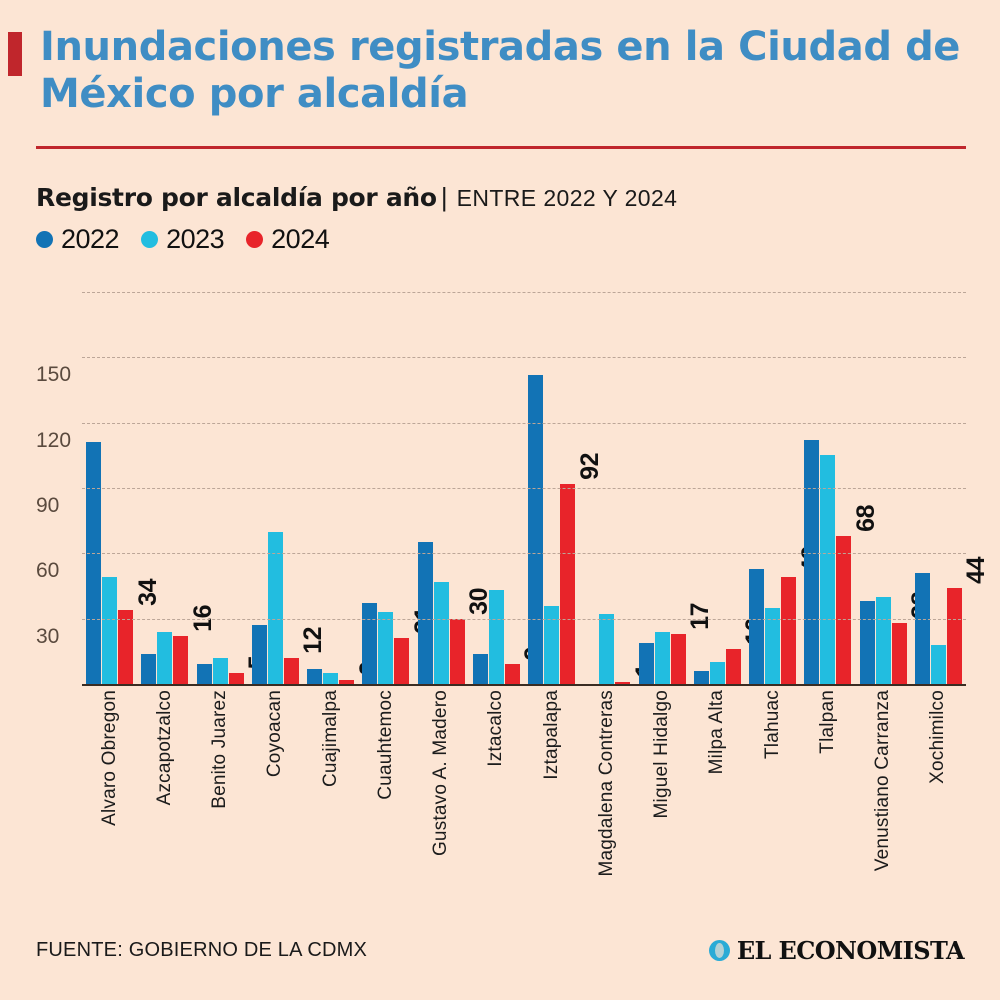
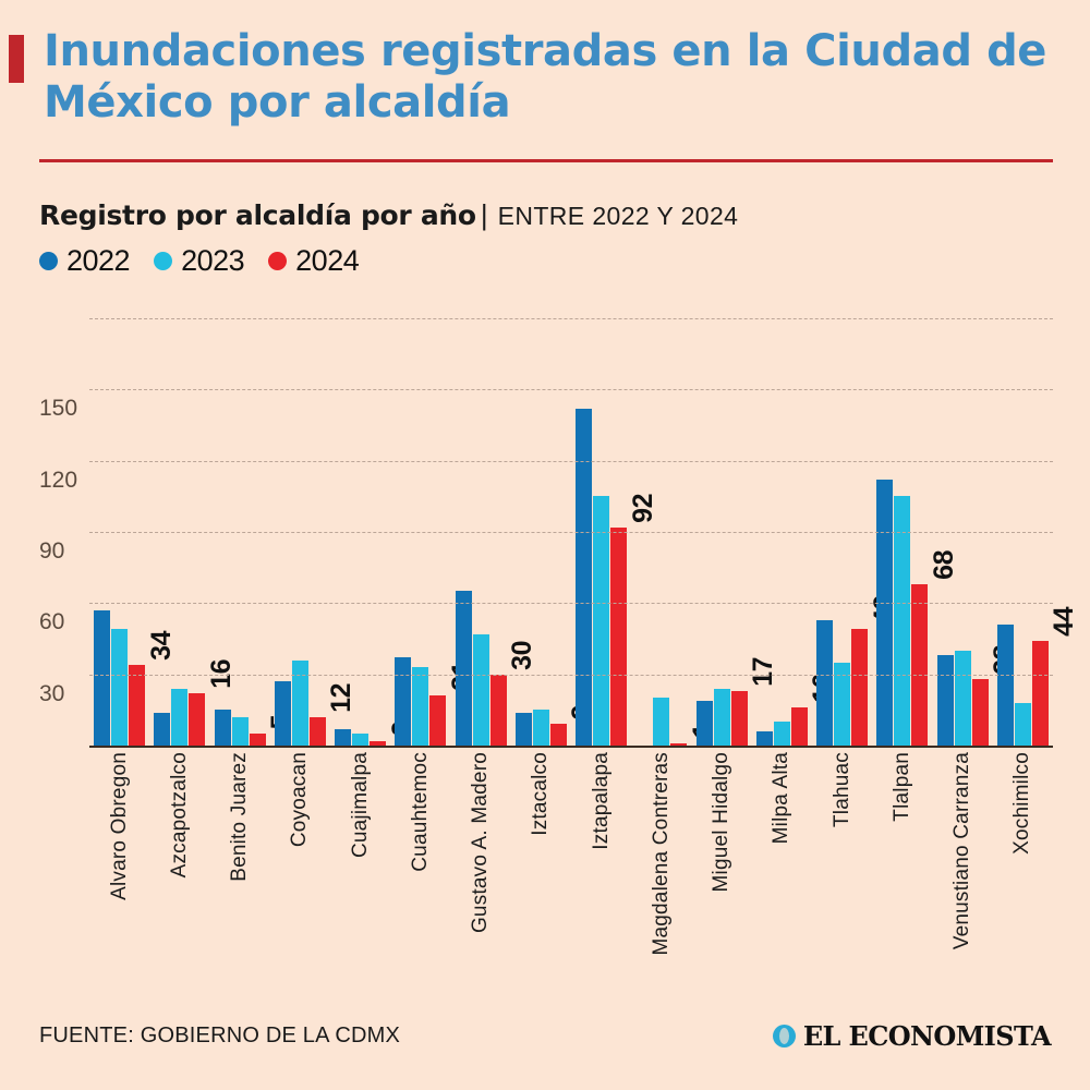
2022/Alvaro Obregon: 111 -> 57
2022/Benito Juarez: 9 -> 15
2023/Coyoacan: 70 -> 36
2023/Iztacalco: 43 -> 15
2023/Iztapalapa: 36 -> 105
2023/Magdalena Contreras: 32 -> 20
